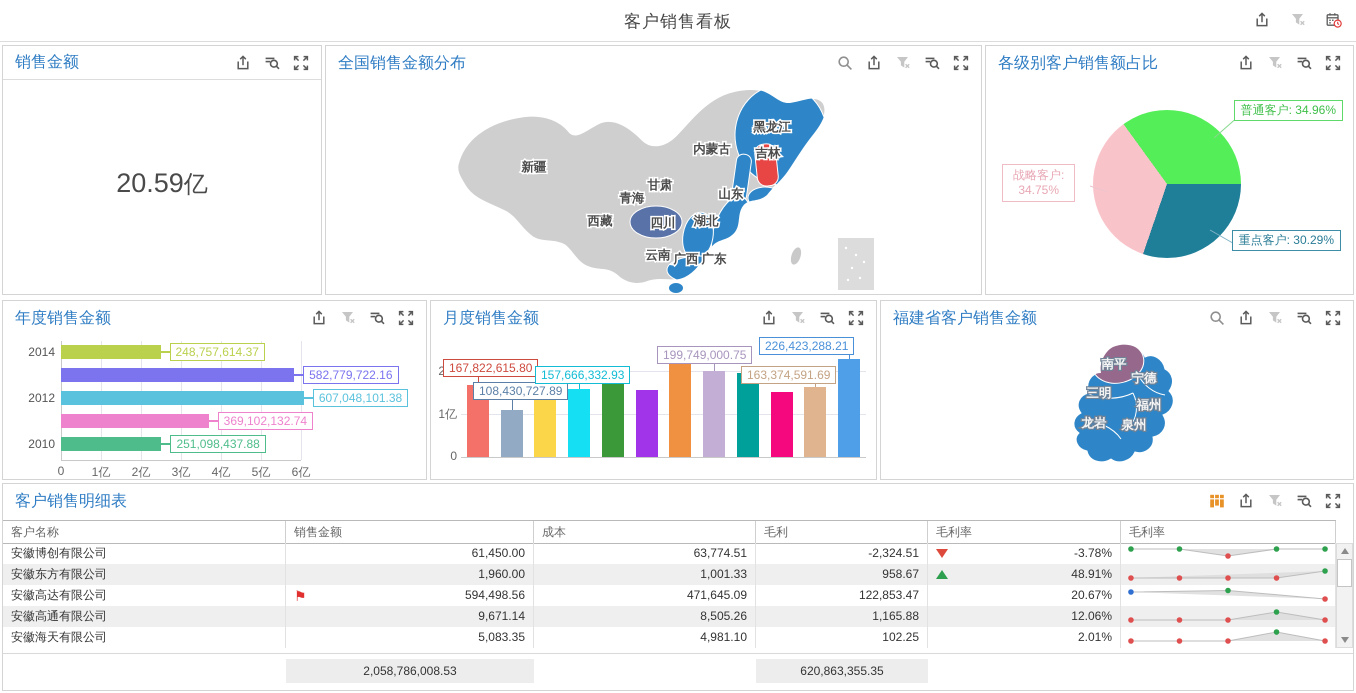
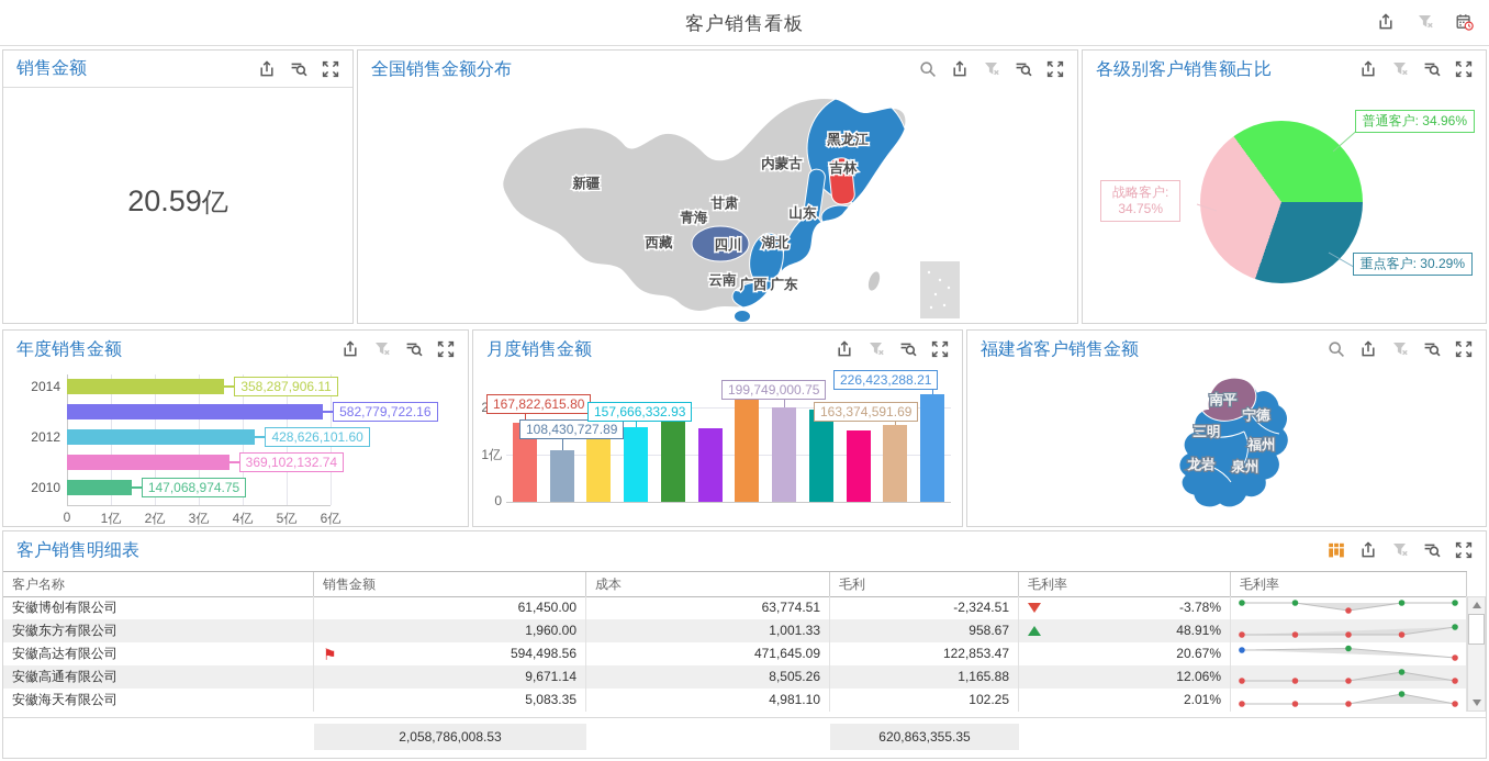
年度销售金额/2014: 248,757,614.37 -> 358,287,906.11
年度销售金额/2012: 607,048,101.38 -> 428,626,101.60
年度销售金额/2010: 251,098,437.88 -> 147,068,974.75
